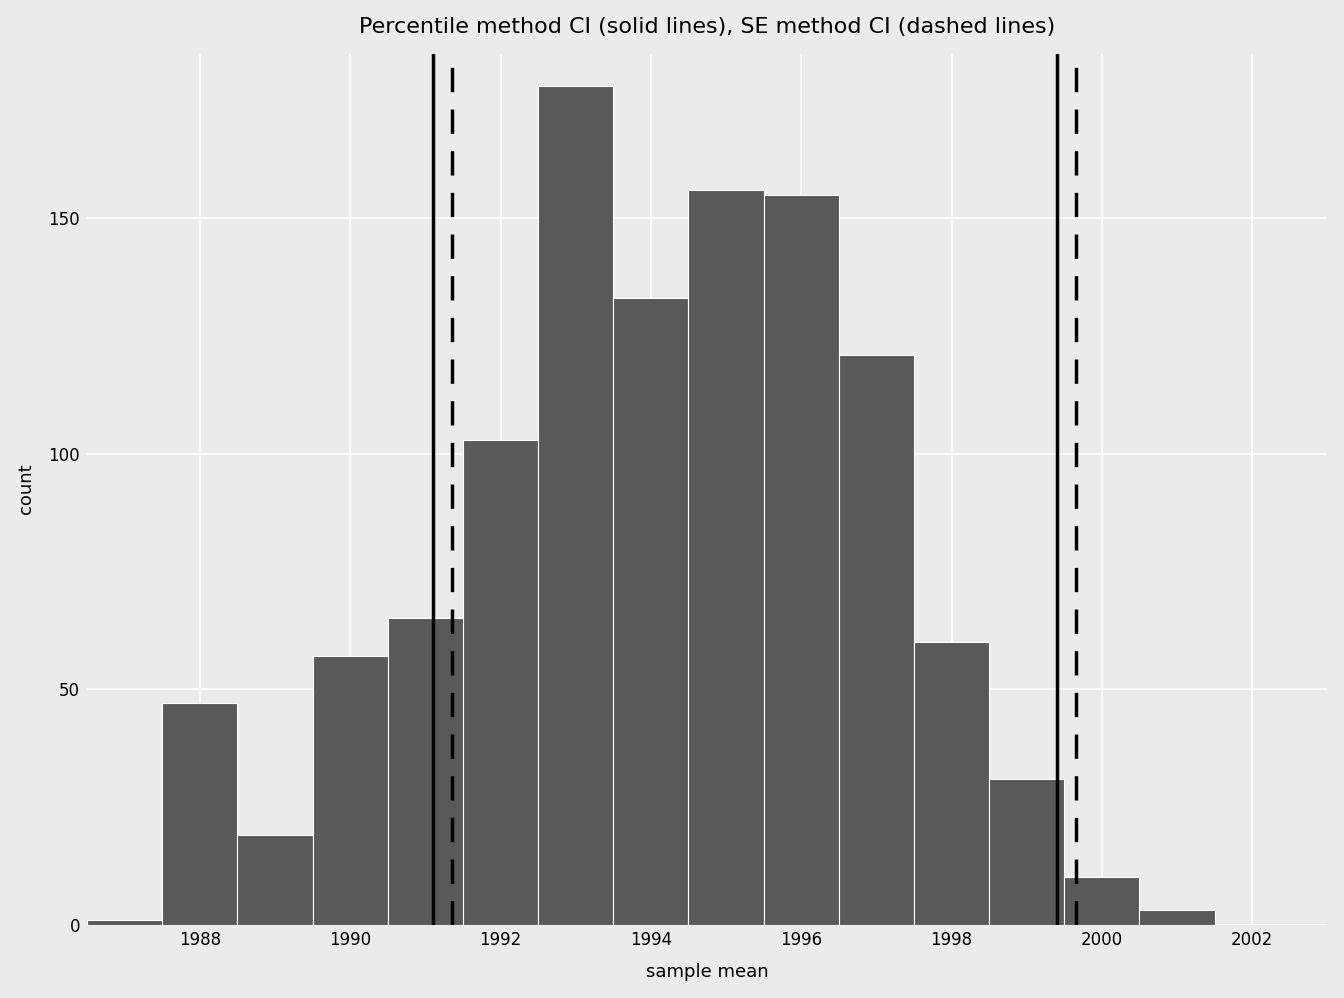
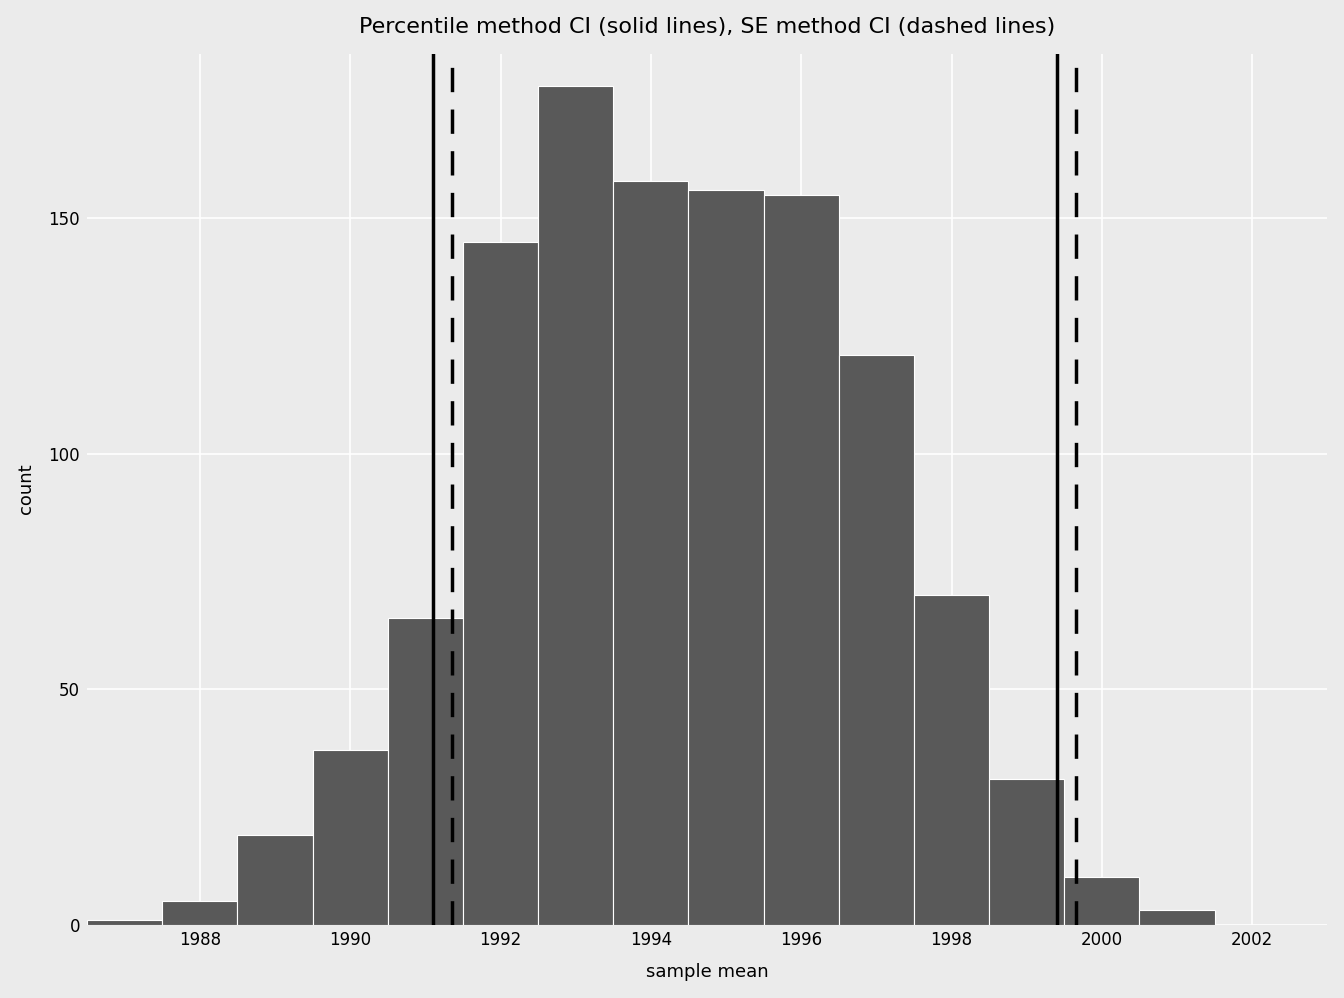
1988: 47 -> 5
1990: 57 -> 37
1992: 103 -> 145
1994: 133 -> 158
1998: 60 -> 70
